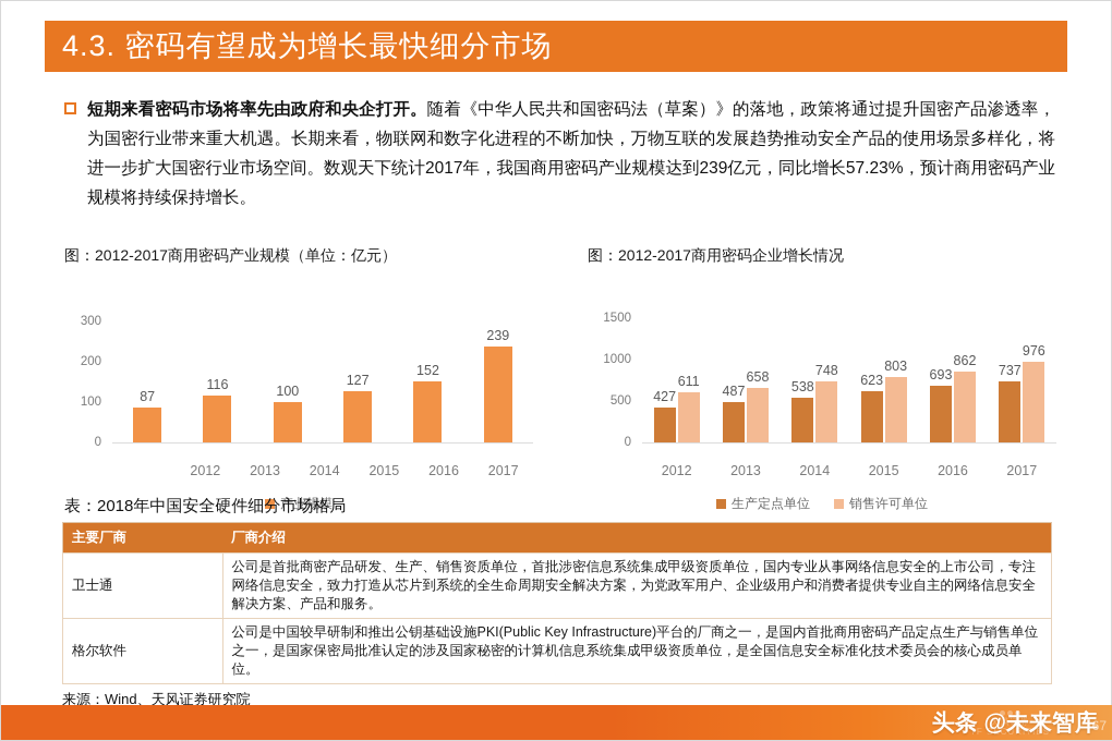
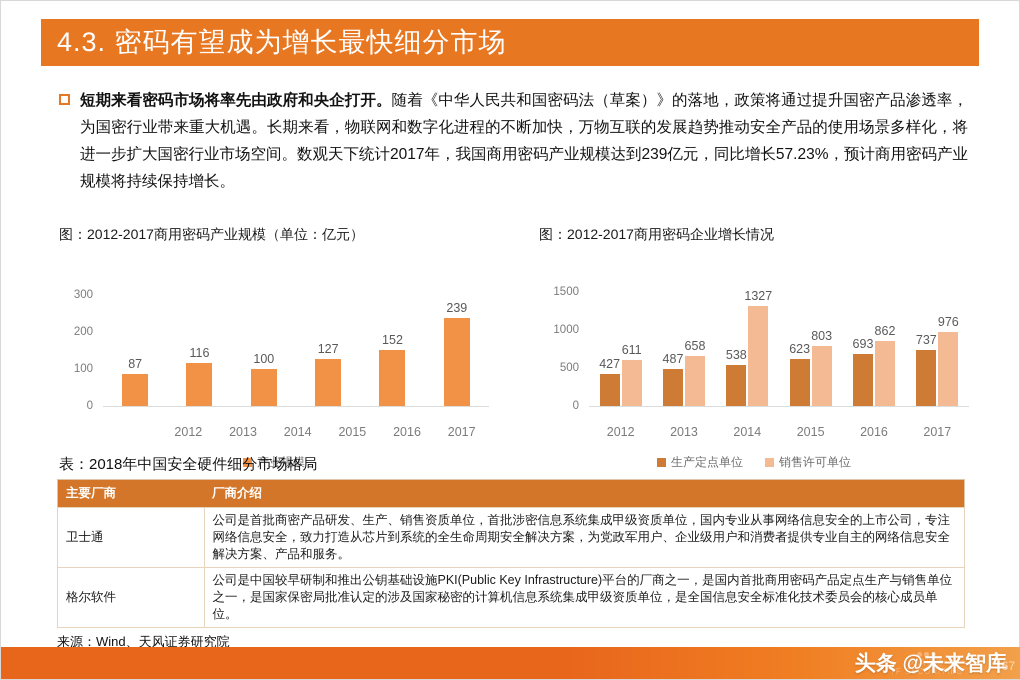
图：2012-2017商用密码企业增长情况/销售许可单位/2014: 748 -> 1327
